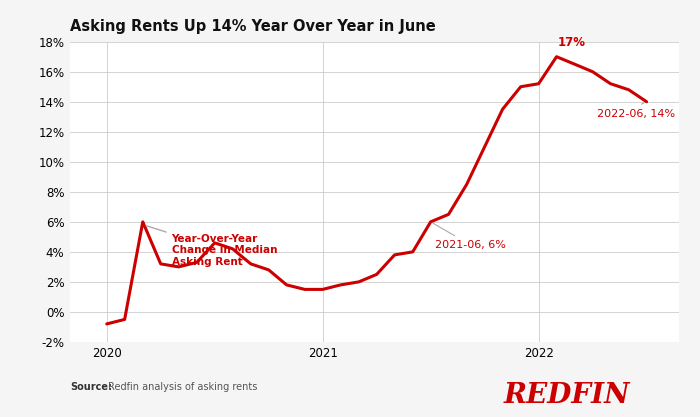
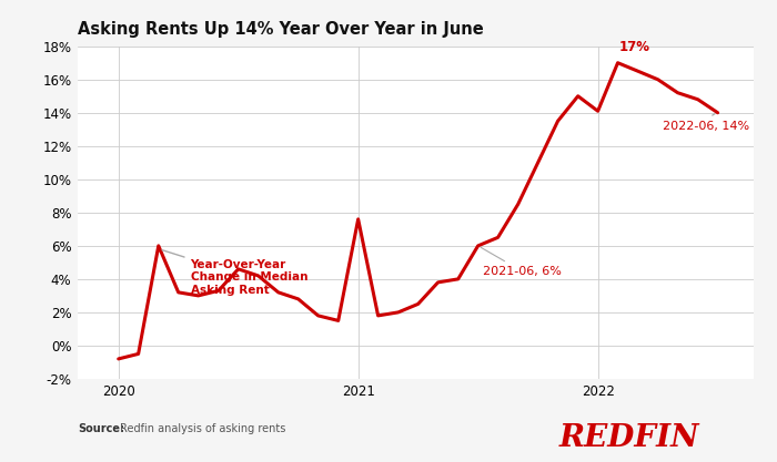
2021: 1.5% -> 7.6%
2022: 15.2% -> 14.1%
